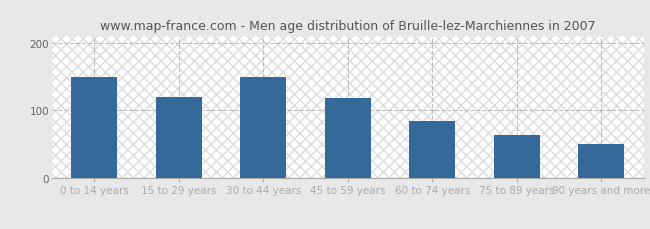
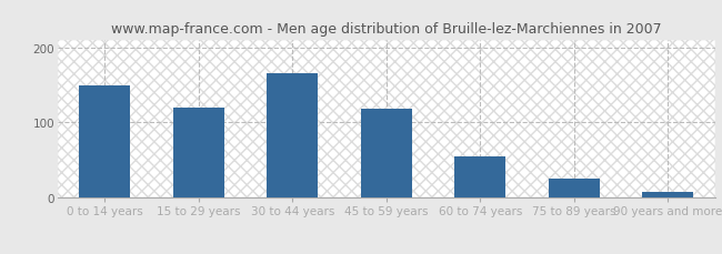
30 to 44 years: 150 -> 165
60 to 74 years: 84 -> 55
75 to 89 years: 64 -> 25
90 years and more: 50 -> 8
